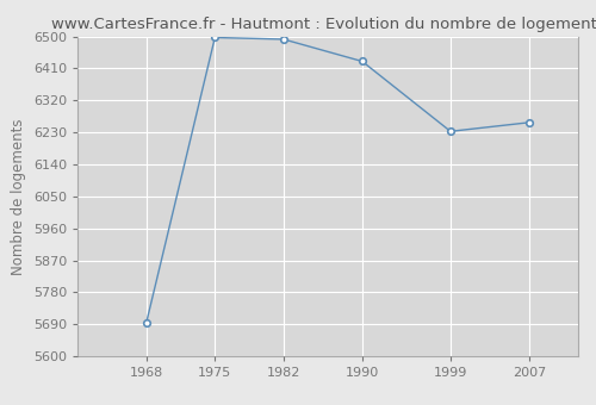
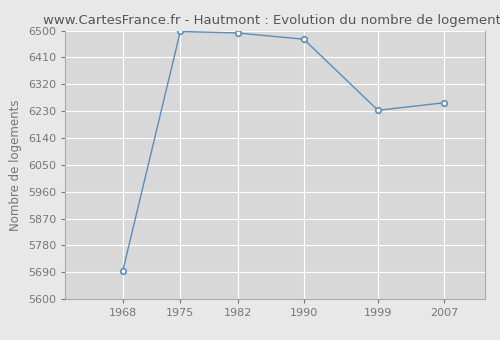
1990: 6430 -> 6471
